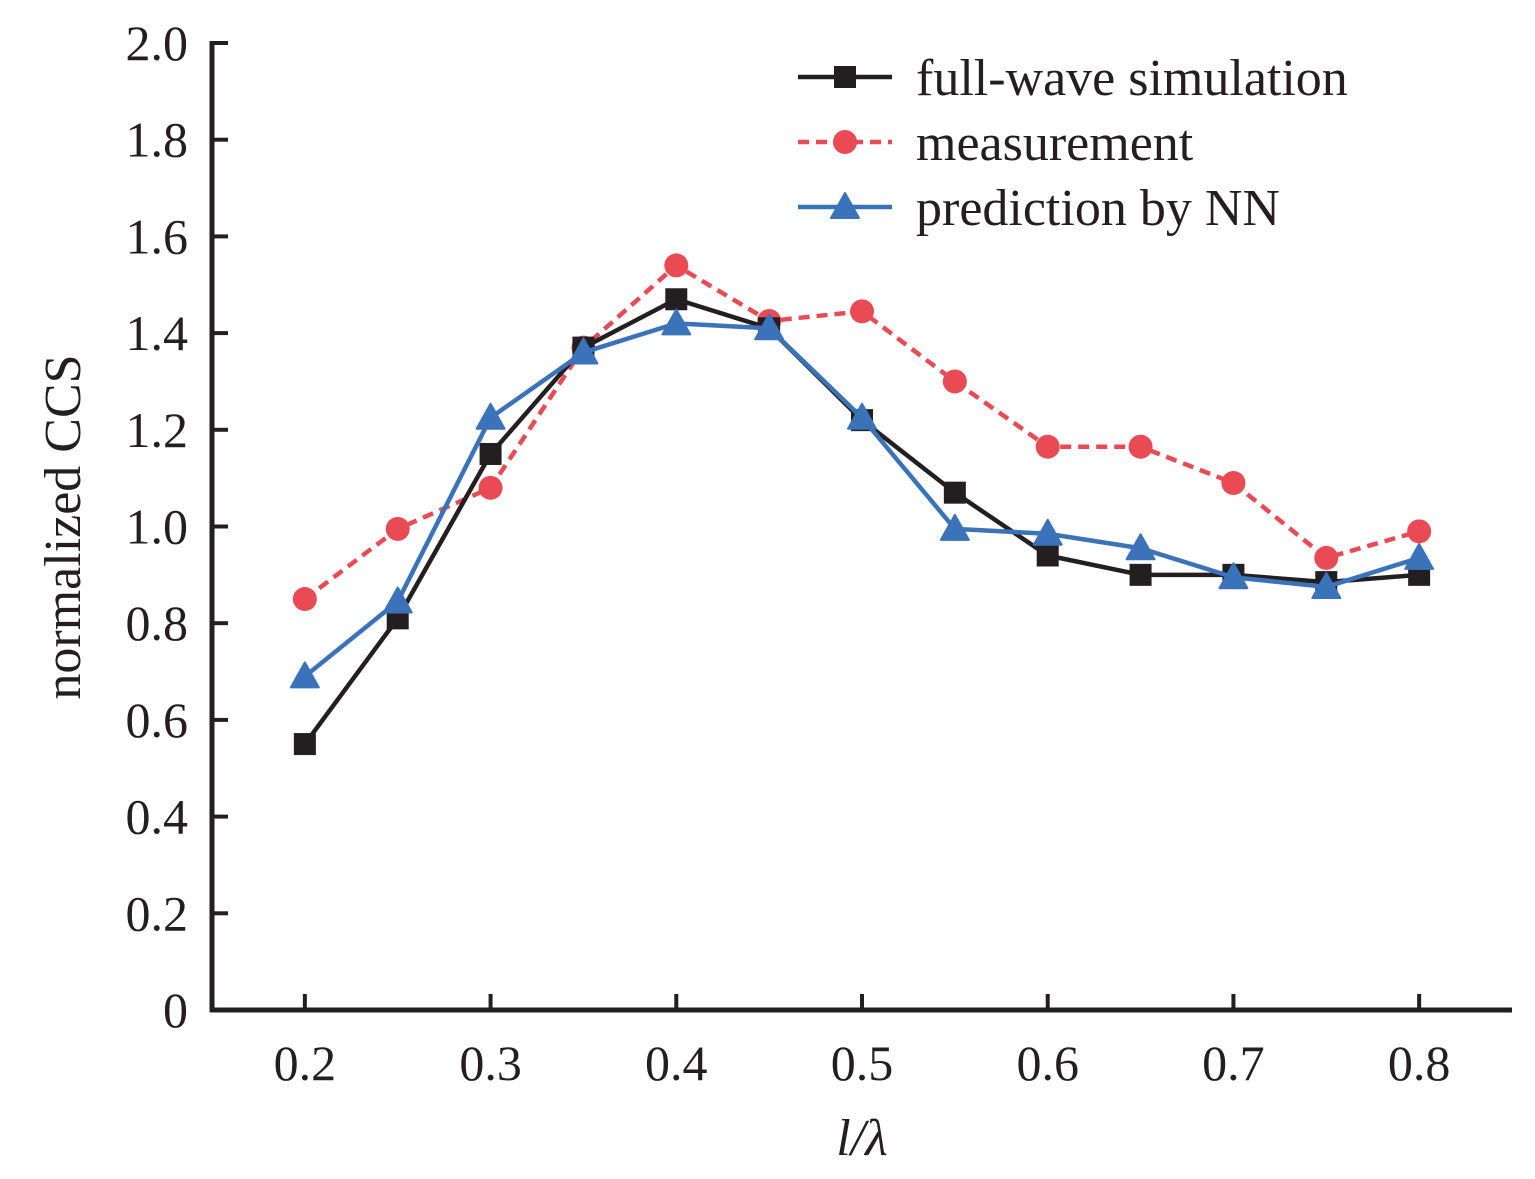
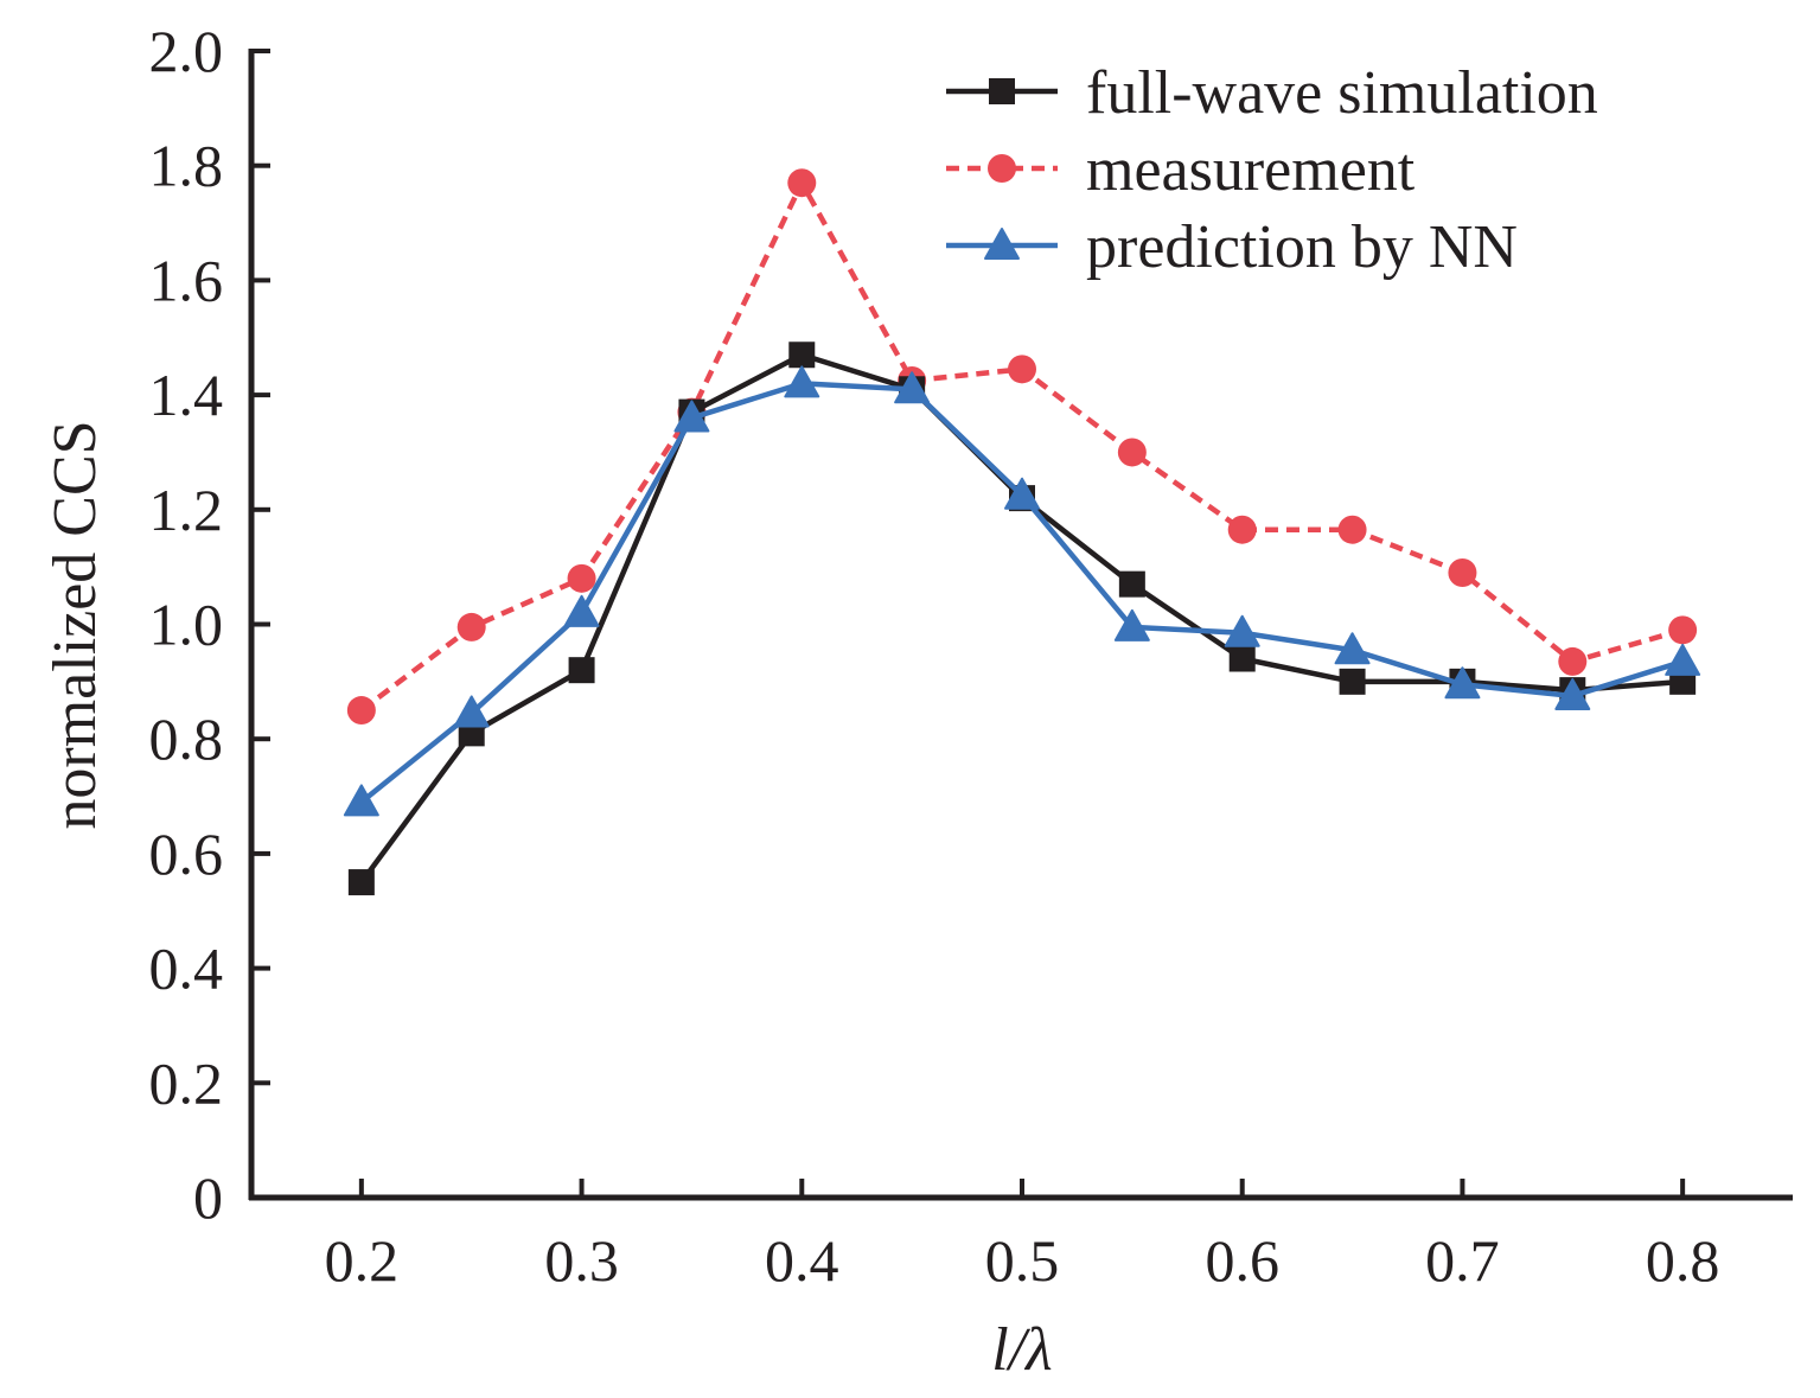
full-wave simulation/0.3: 1.15 -> 0.92
prediction by NN/0.3: 1.23 -> 1.02
measurement/0.4: 1.54 -> 1.77
